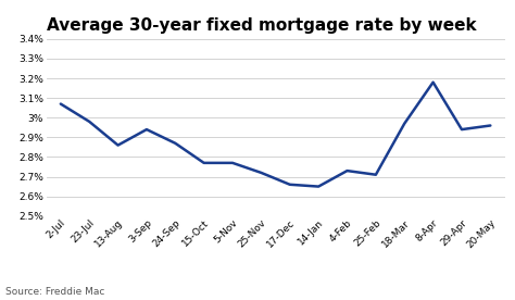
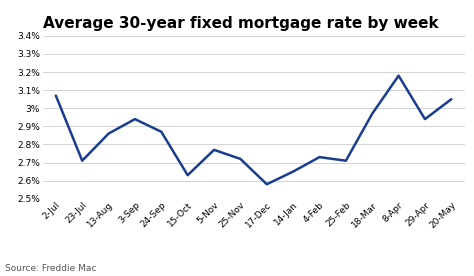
23-Jul: 2.98% -> 2.71%
15-Oct: 2.77% -> 2.63%
17-Dec: 2.66% -> 2.58%
20-May: 2.96% -> 3.05%
